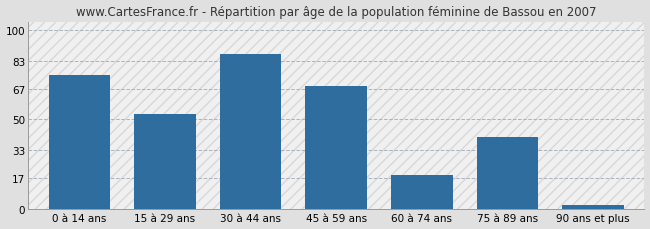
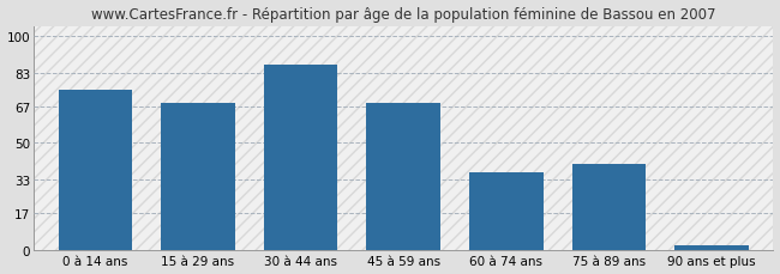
15 à 29 ans: 53 -> 69
60 à 74 ans: 19 -> 36
